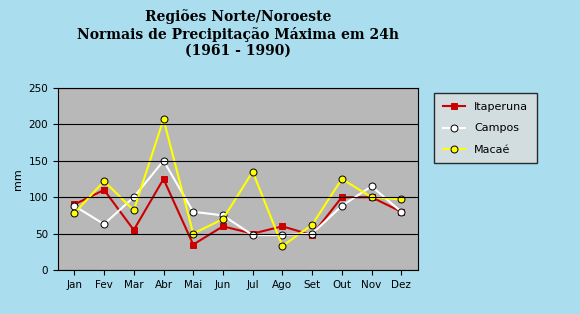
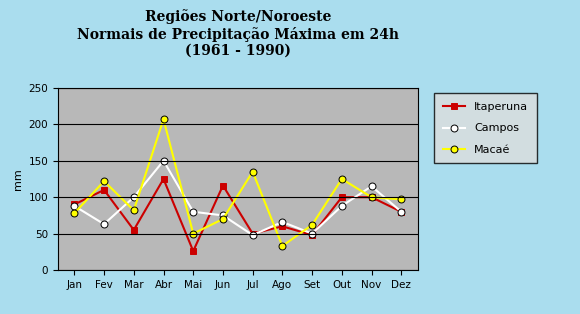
Itaperuna/Mai: 35 -> 26
Itaperuna/Jun: 60 -> 116
Campos/Ago: 48 -> 66
